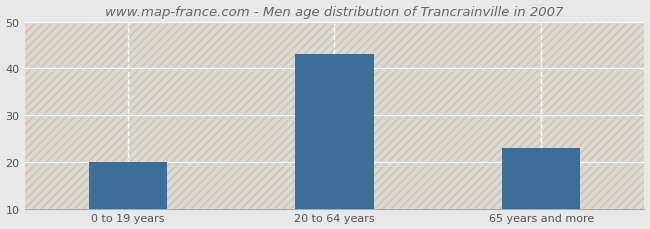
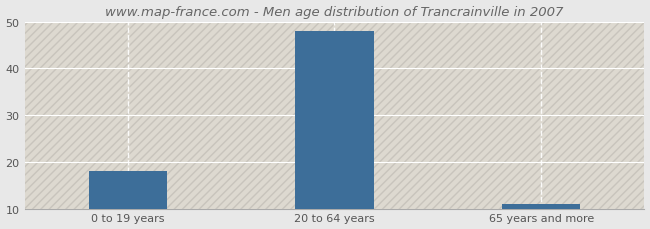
0 to 19 years: 20 -> 18
20 to 64 years: 43 -> 48
65 years and more: 23 -> 11
